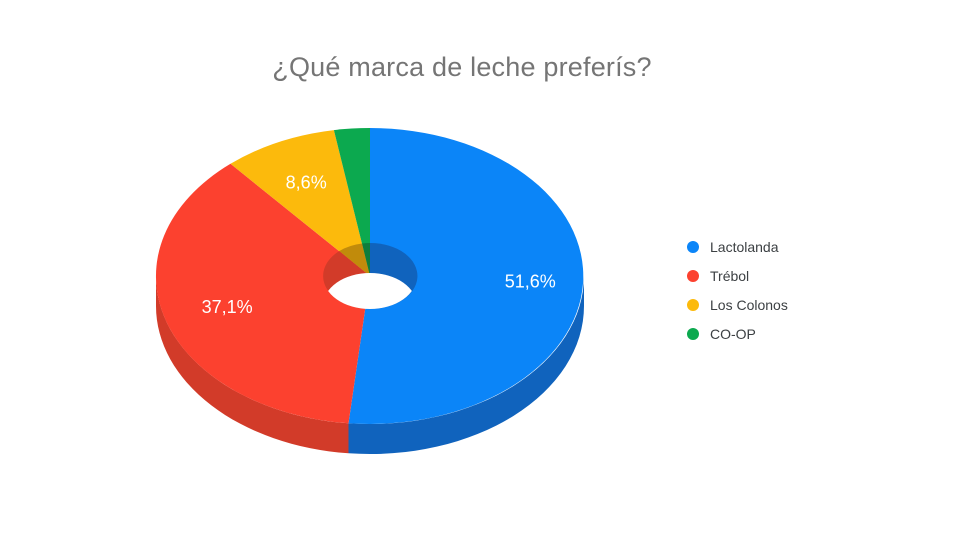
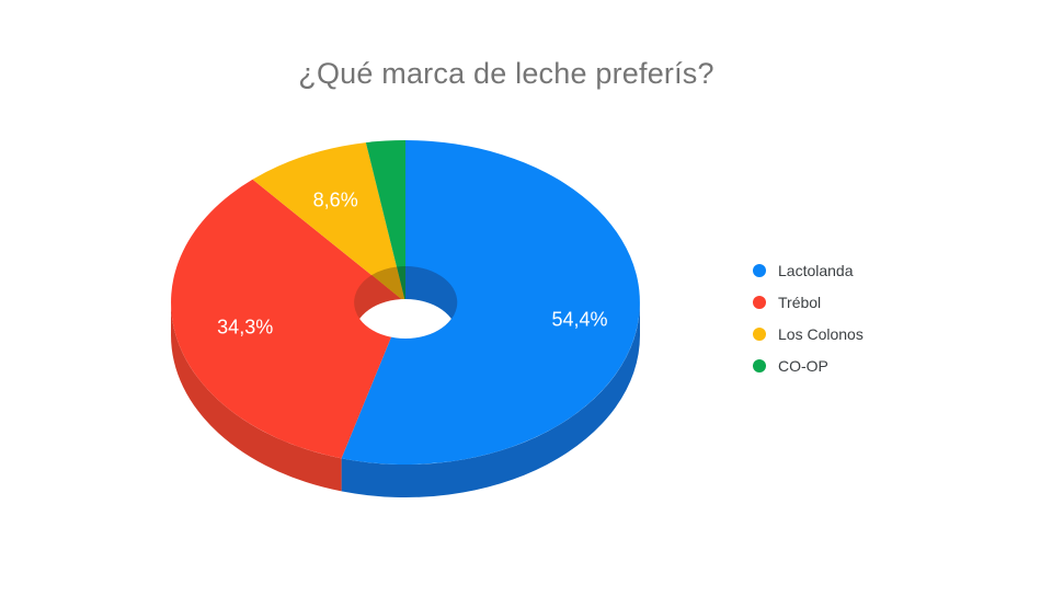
Lactolanda: 51,6% -> 54,4%
Trébol: 37,1% -> 34,3%
